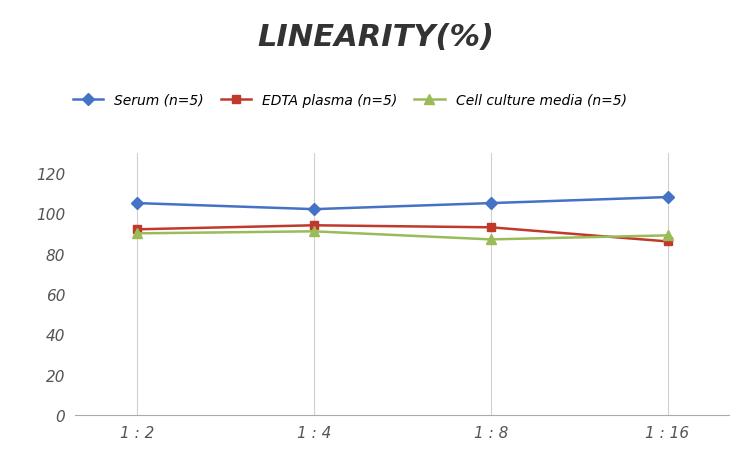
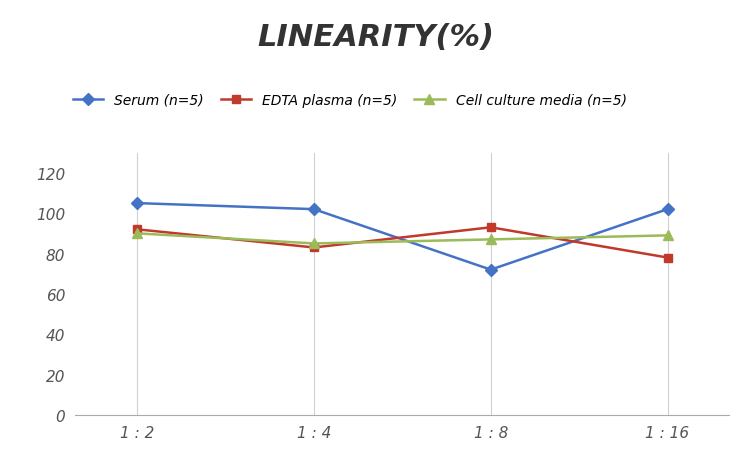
EDTA plasma (n=5)/1 : 4: 94 -> 83
Cell culture media (n=5)/1 : 4: 91 -> 85
Serum (n=5)/1 : 8: 105 -> 72
Serum (n=5)/1 : 16: 108 -> 102
EDTA plasma (n=5)/1 : 16: 86 -> 78
